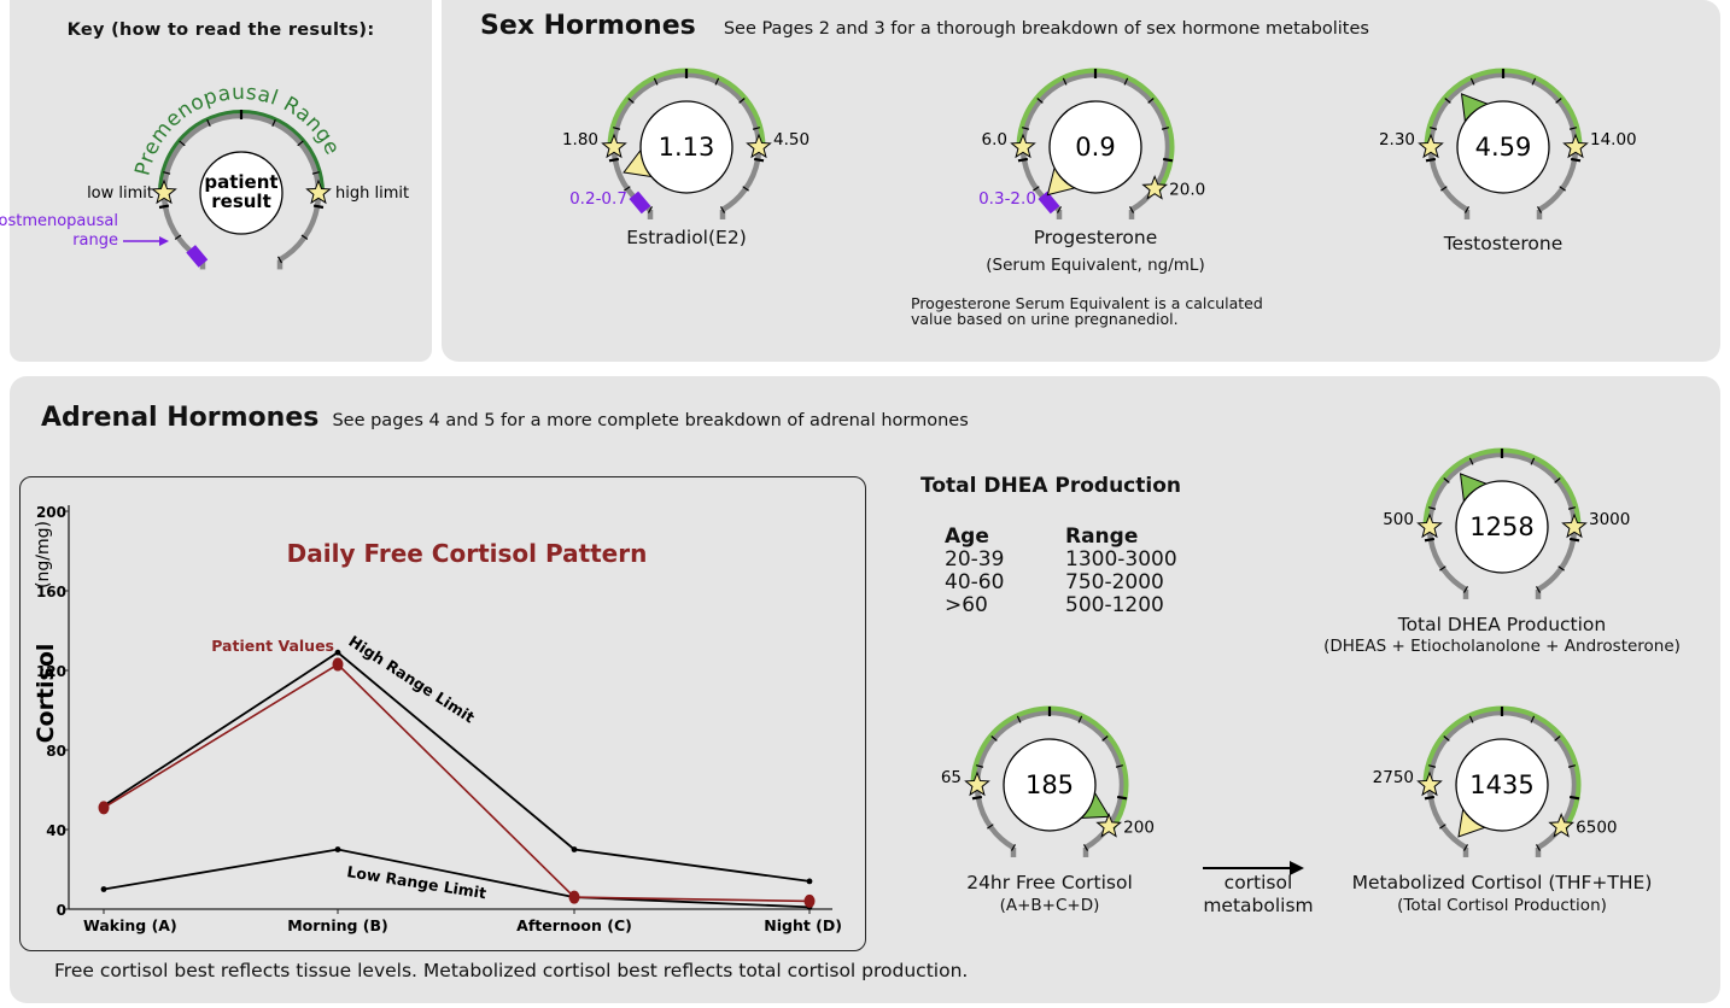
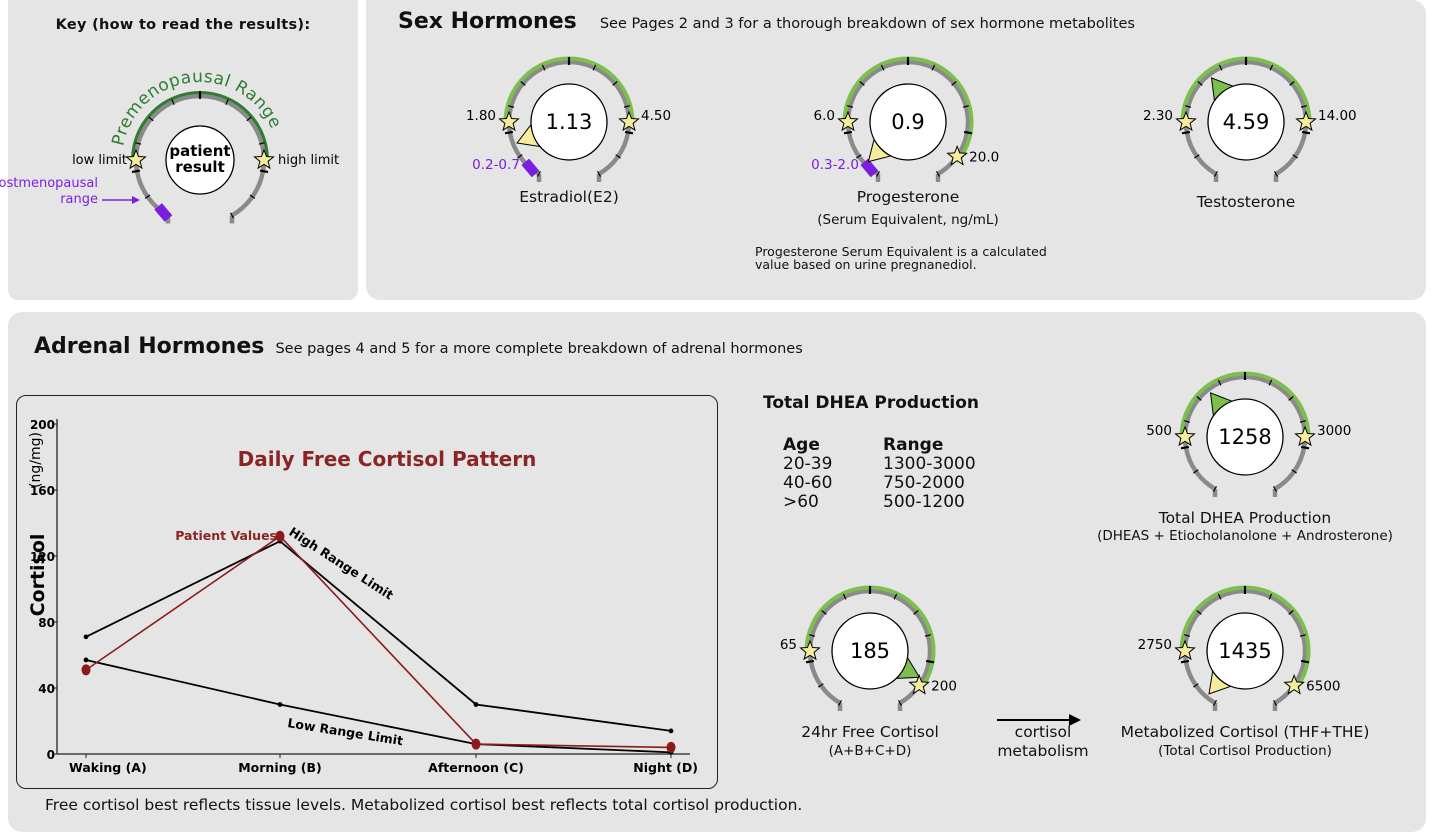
High Range Limit/Waking (A): 52 -> 71
Low Range Limit/Waking (A): 10 -> 57
Patient Values/Morning (B): 123 -> 132
